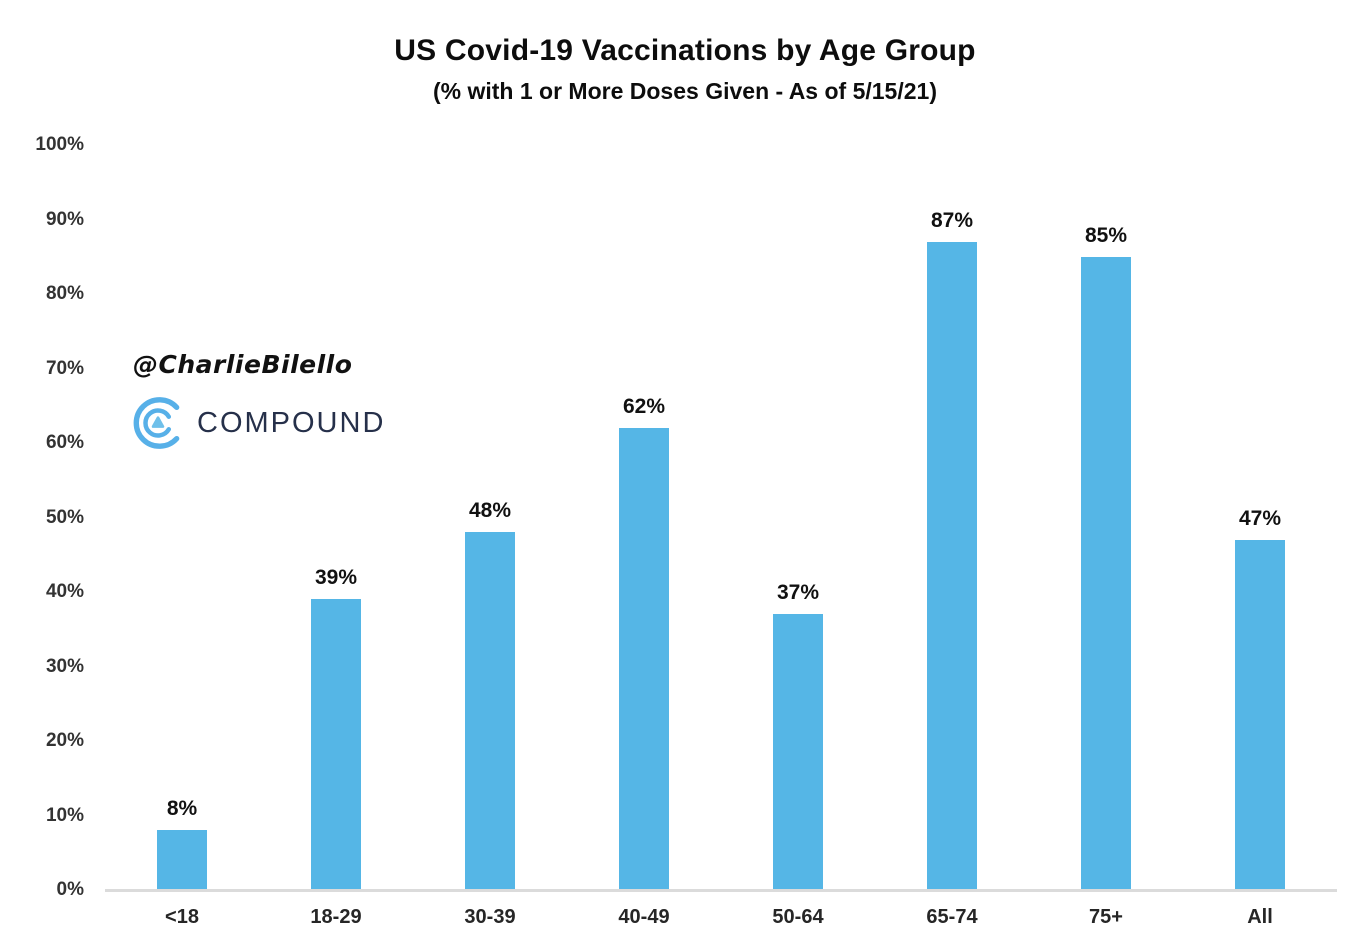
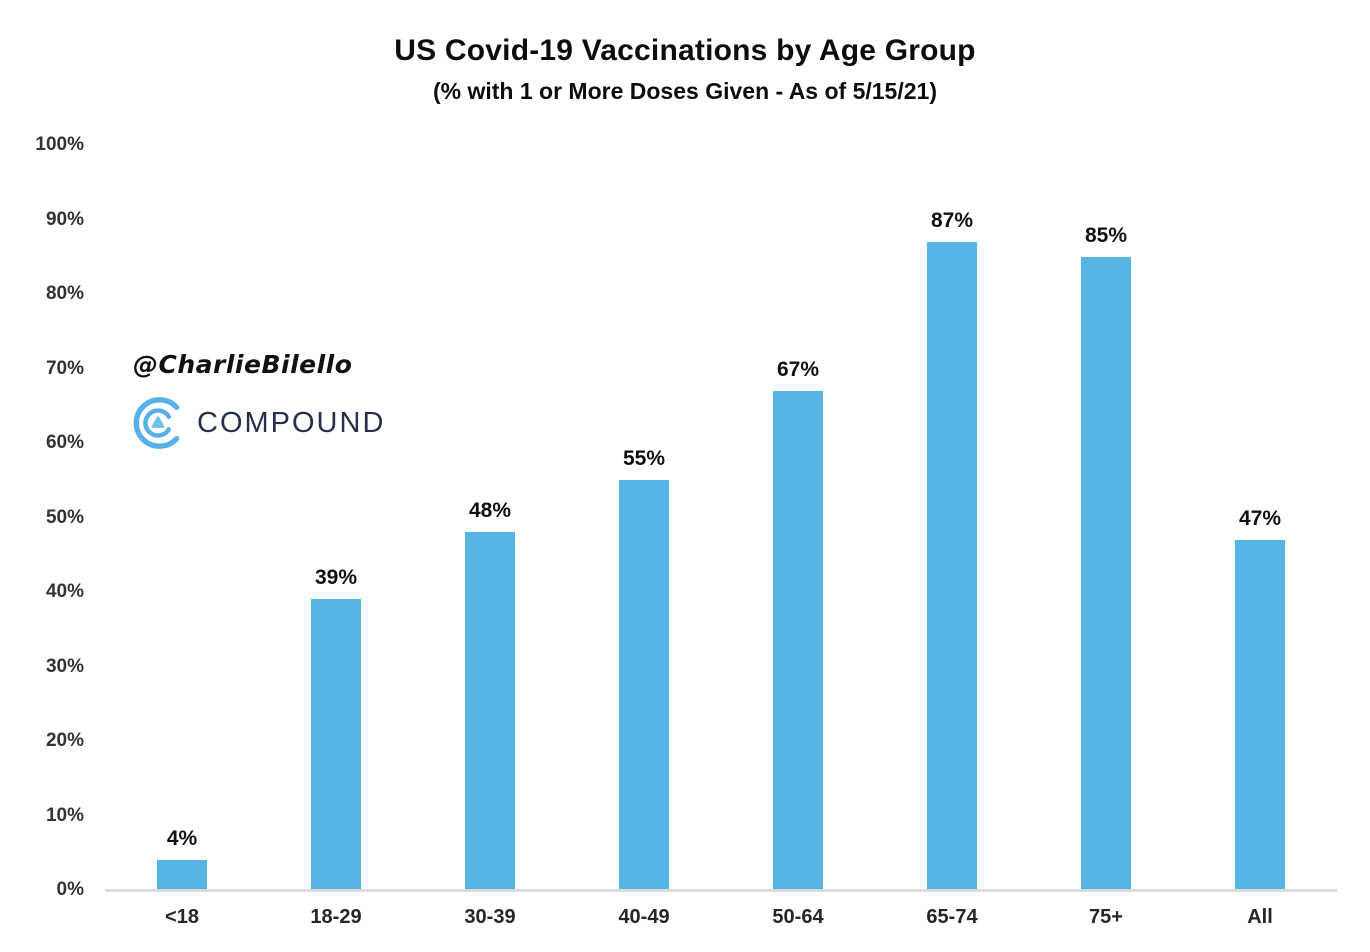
<18: 8% -> 4%
40-49: 62% -> 55%
50-64: 37% -> 67%
